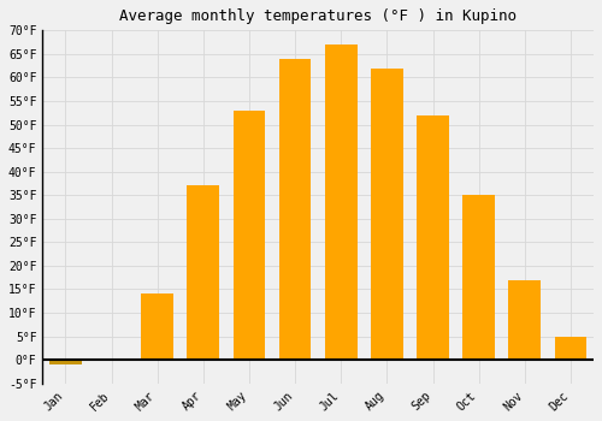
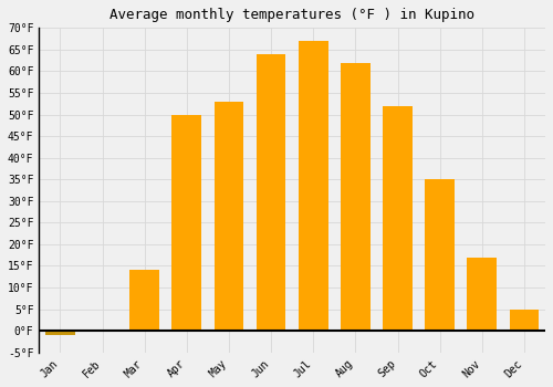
Apr: 37°F -> 50°F
